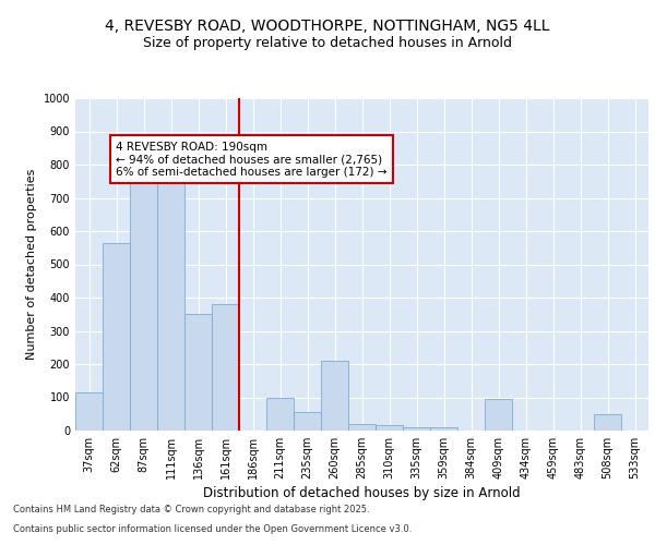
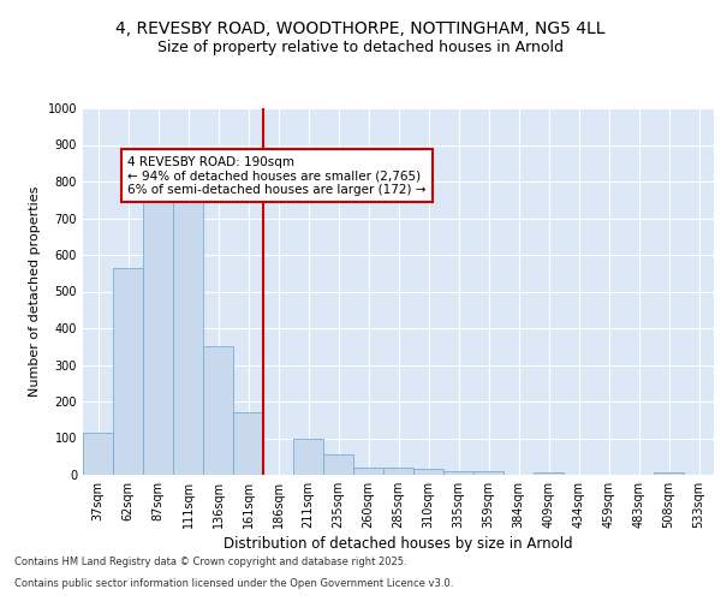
161sqm: 380 -> 170
260sqm: 210 -> 20
409sqm: 95 -> 5
508sqm: 50 -> 5
